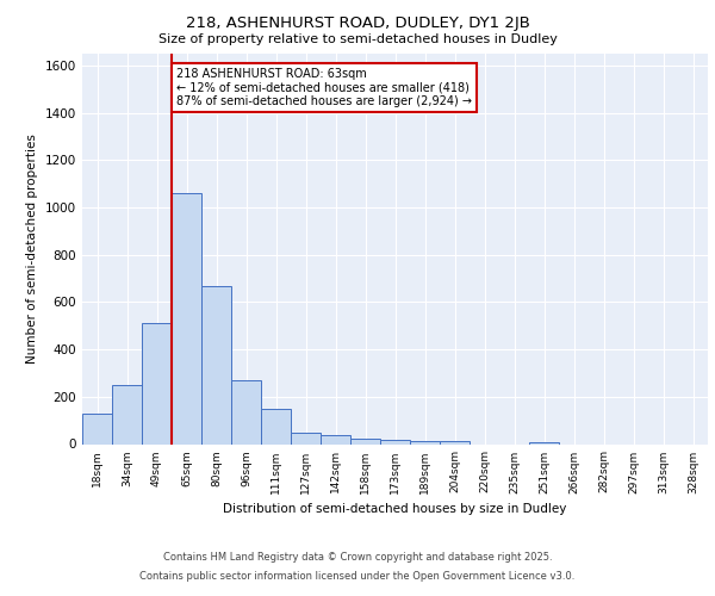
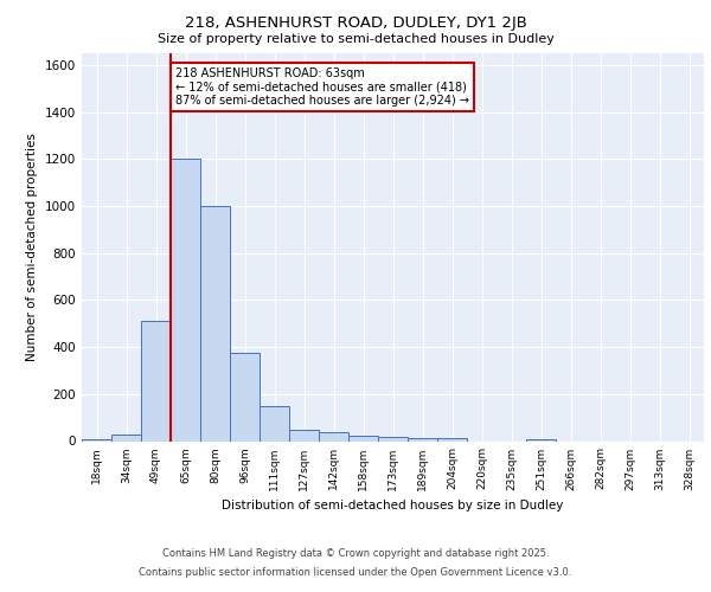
18sqm: 130 -> 10
34sqm: 250 -> 30
65sqm: 1060 -> 1200
80sqm: 670 -> 1000
96sqm: 270 -> 380
